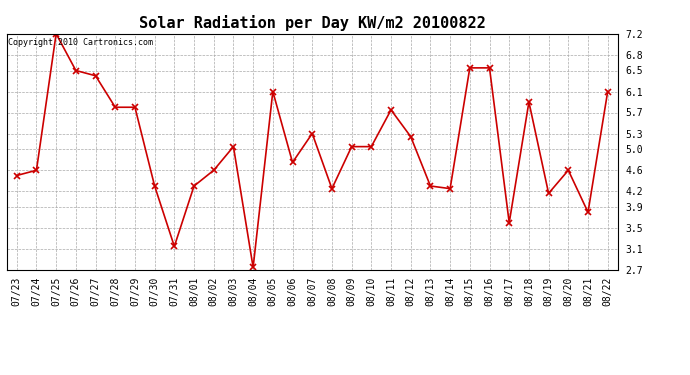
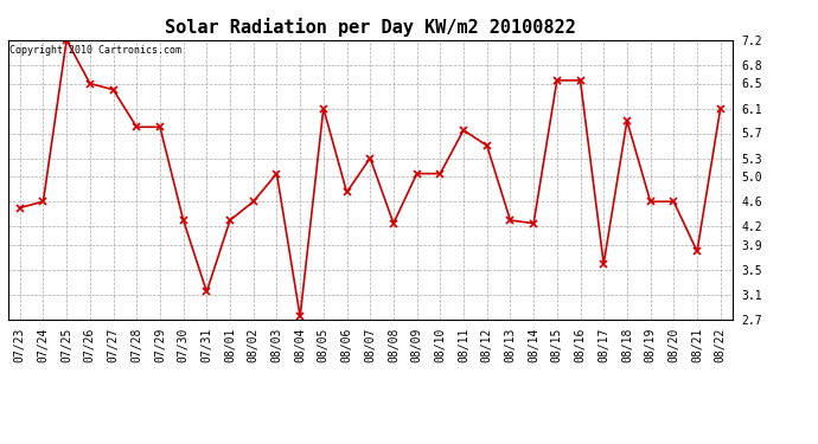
08/12: 5.24 -> 5.50
08/19: 4.16 -> 4.60
